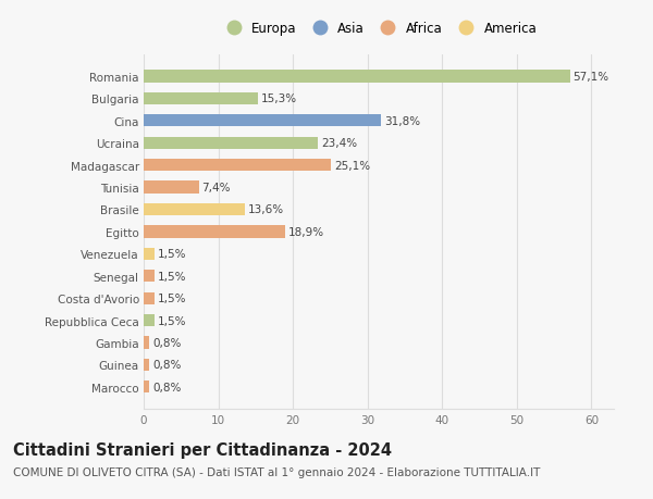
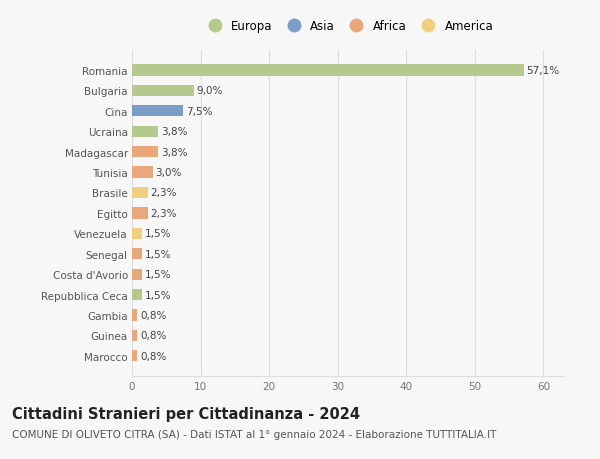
Bulgaria: 15,3% -> 9,0%
Cina: 31,8% -> 7,5%
Ucraina: 23,4% -> 3,8%
Madagascar: 25,1% -> 3,8%
Tunisia: 7,4% -> 3,0%
Brasile: 13,6% -> 2,3%
Egitto: 18,9% -> 2,3%
